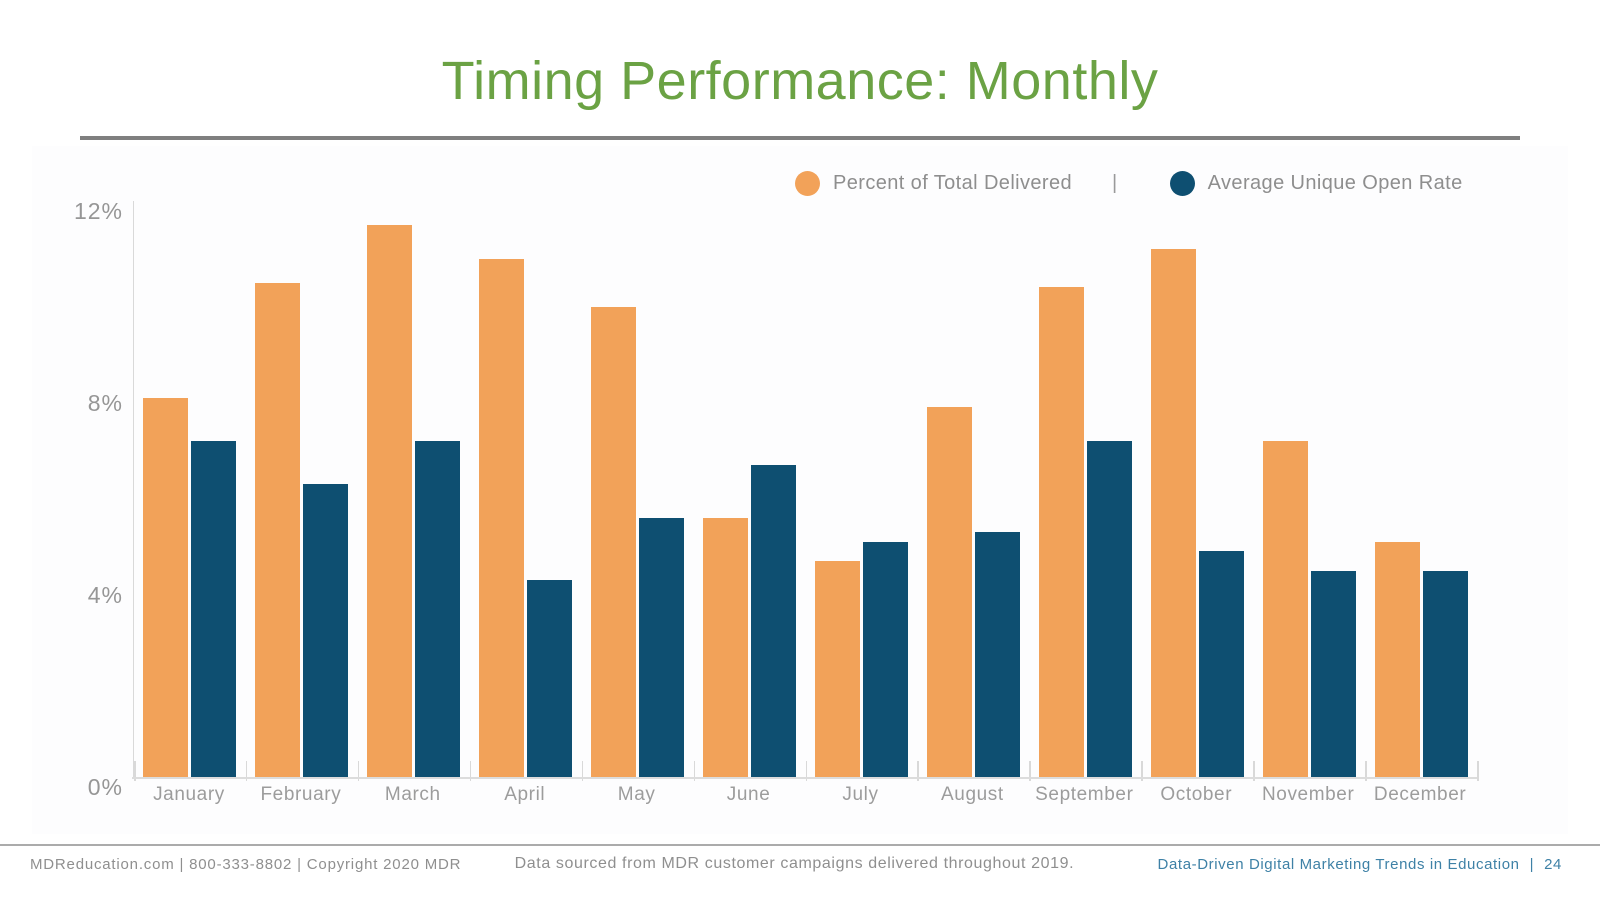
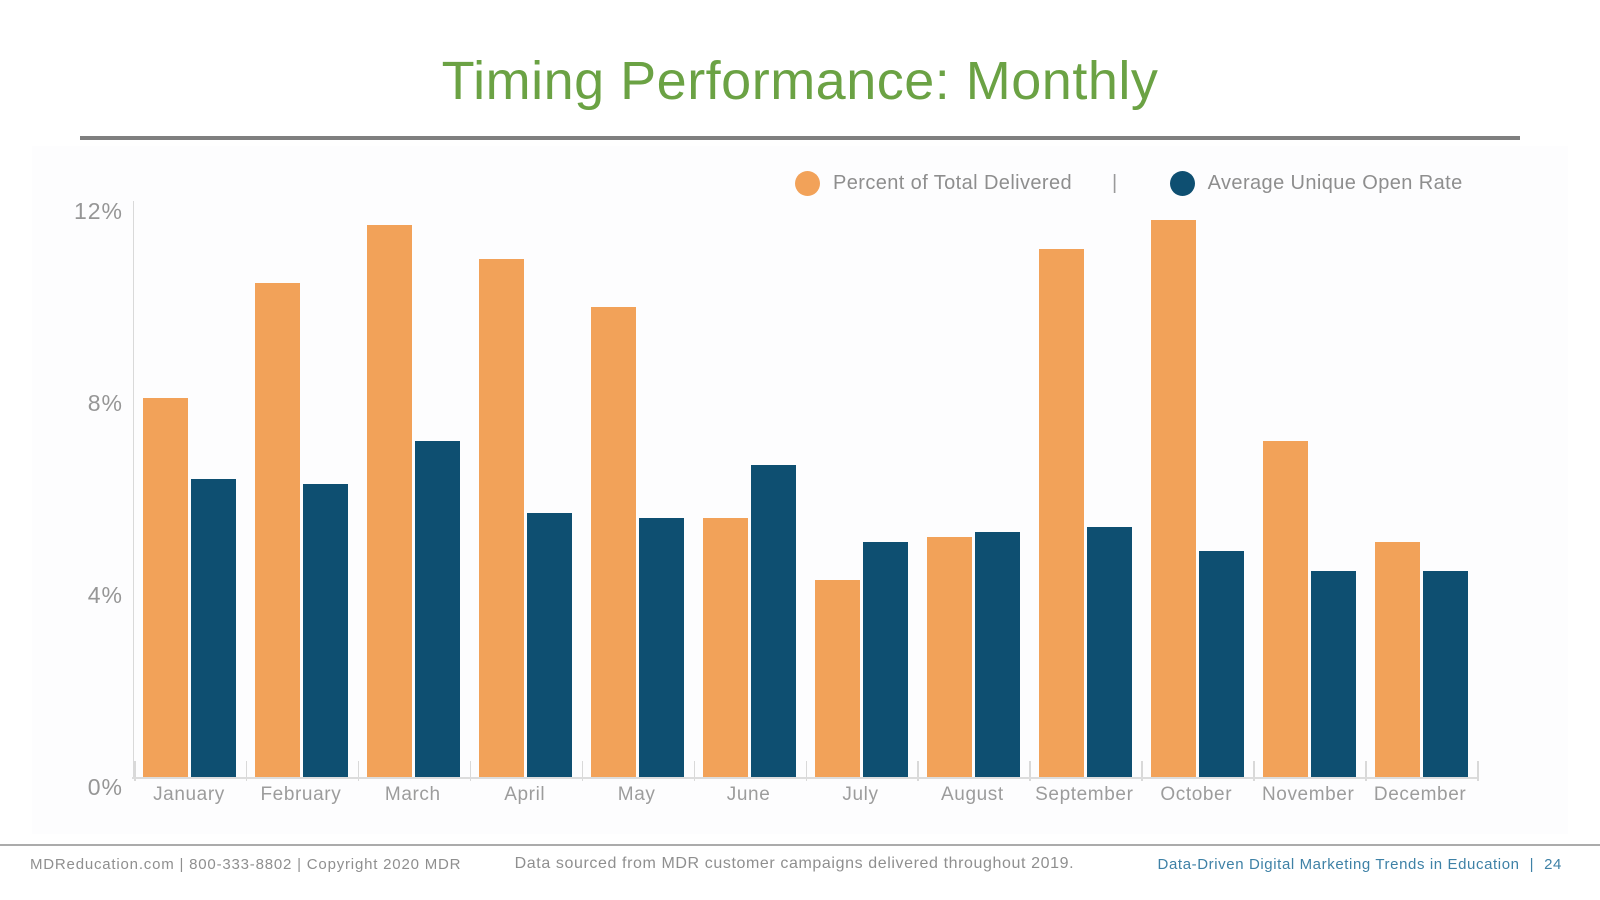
Average Unique Open Rate/January: 7.0% -> 6.2%
Average Unique Open Rate/April: 4.1% -> 5.5%
Percent of Total Delivered/July: 4.5% -> 4.1%
Percent of Total Delivered/August: 7.7% -> 5.0%
Percent of Total Delivered/September: 10.2% -> 11.0%
Average Unique Open Rate/September: 7.0% -> 5.2%
Percent of Total Delivered/October: 11.0% -> 11.6%
